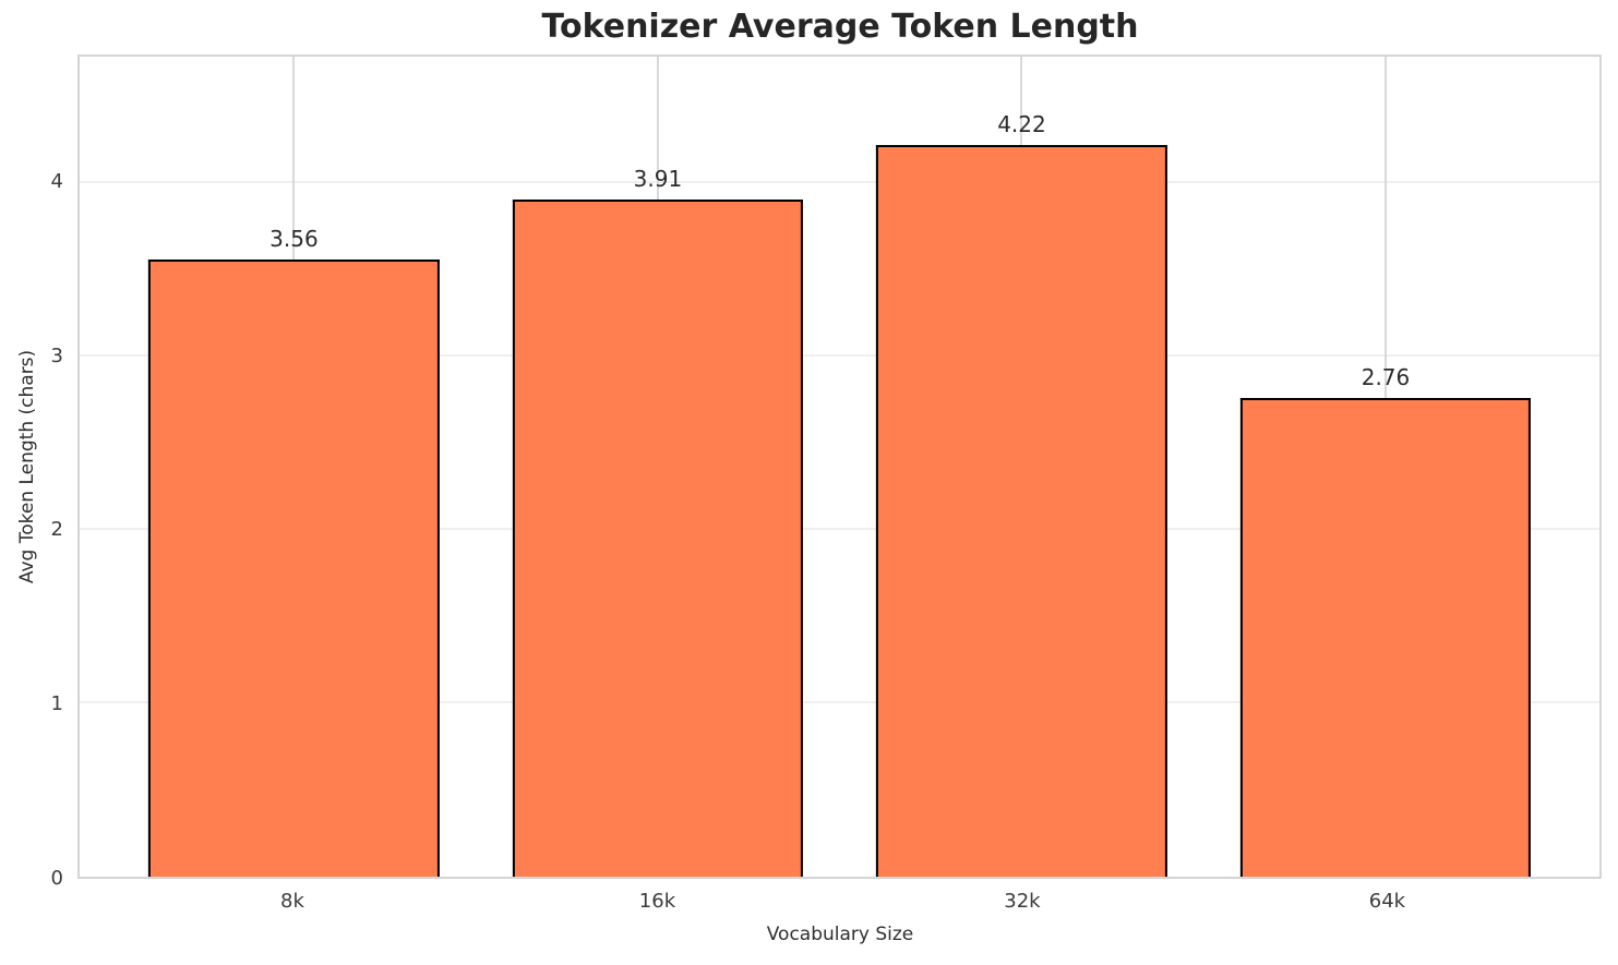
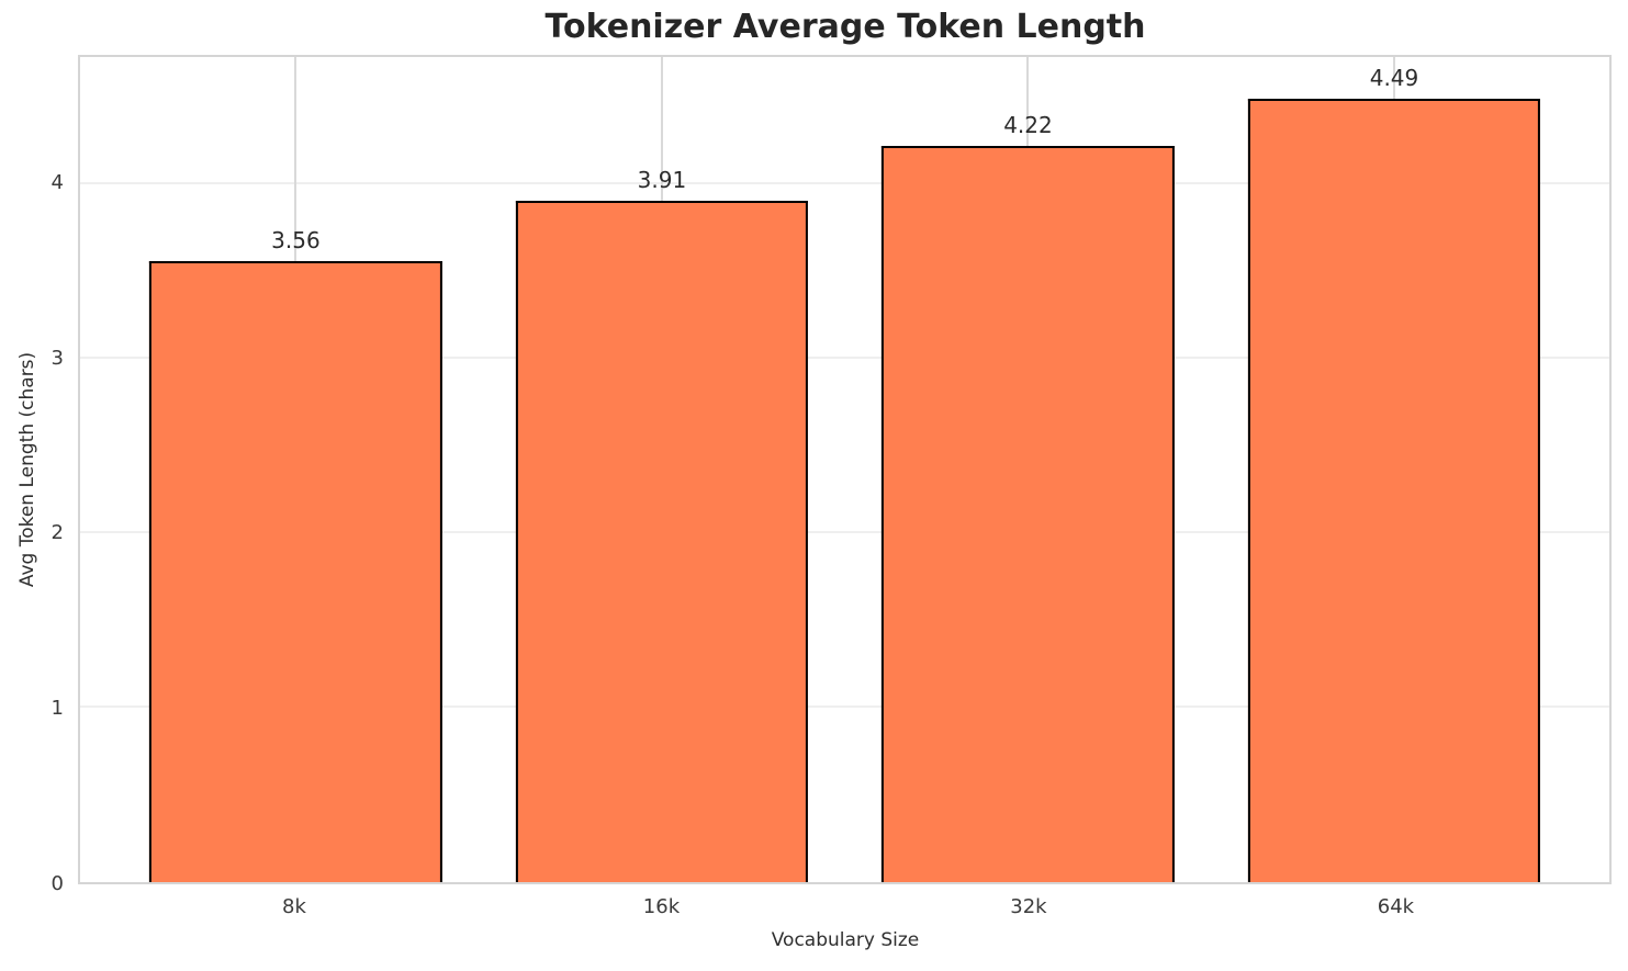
64k: 2.76 -> 4.49
